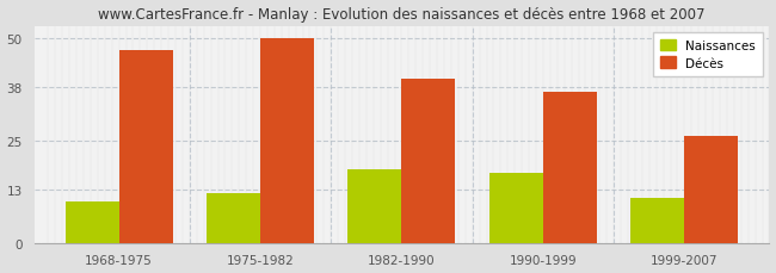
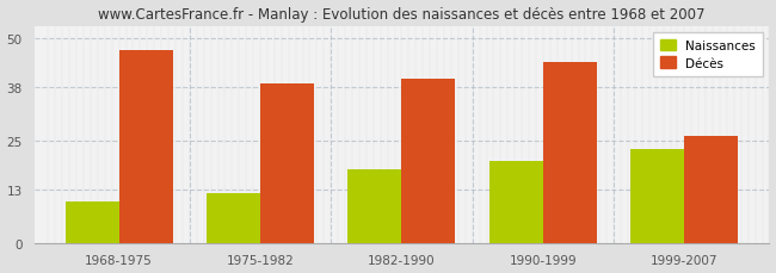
Décès/1975-1982: 50 -> 39
Naissances/1990-1999: 17 -> 20
Décès/1990-1999: 37 -> 44
Naissances/1999-2007: 11 -> 23
